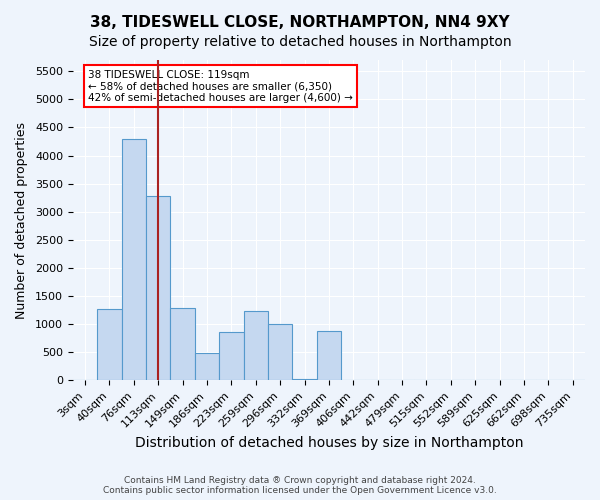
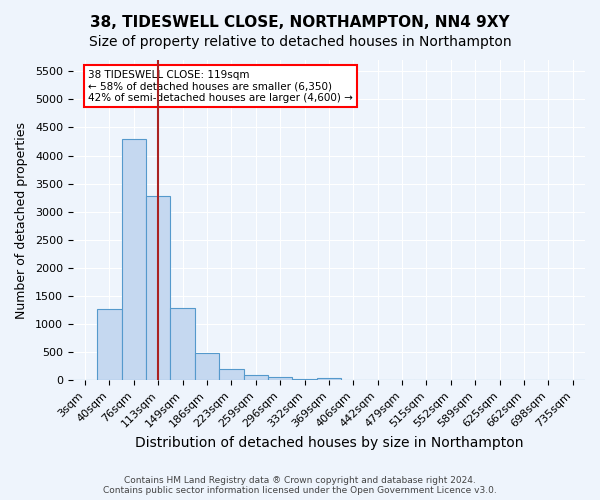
223sqm: 860 -> 200
259sqm: 1240 -> 90
296sqm: 1000 -> 60
369sqm: 880 -> 50
